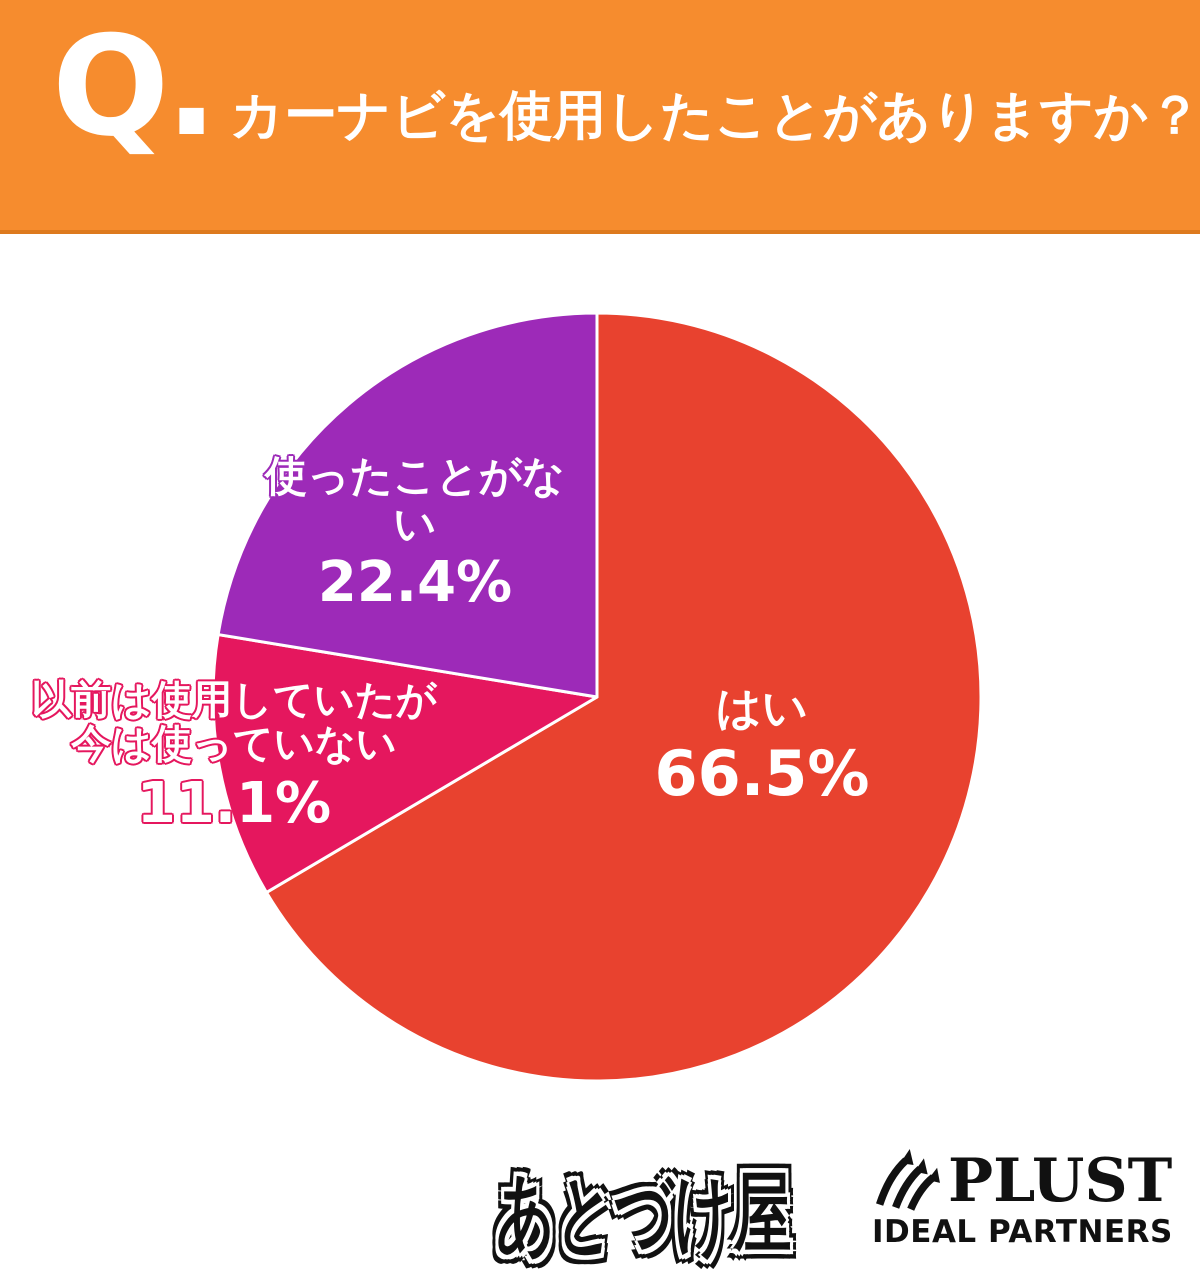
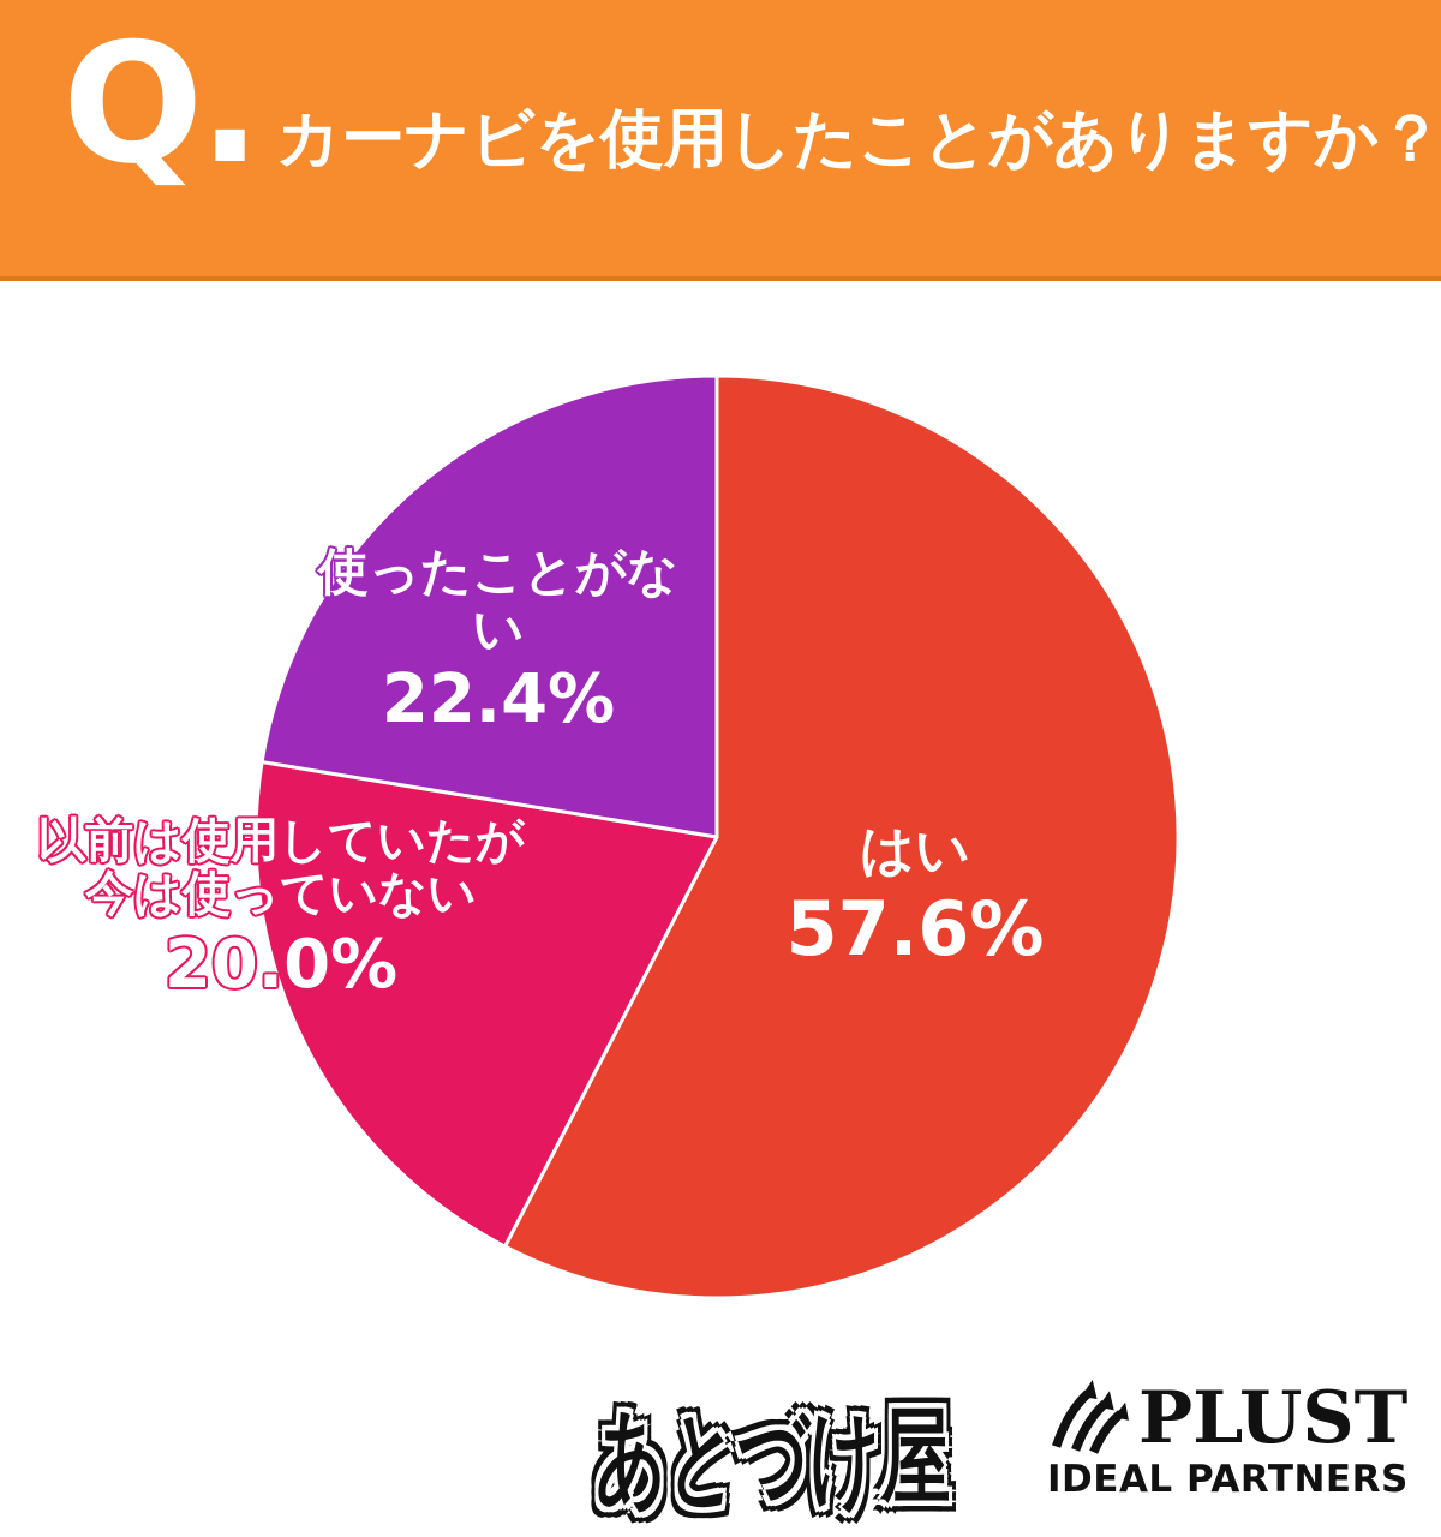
はい: 66.5% -> 57.6%
以前は使用していたが今は使っていない: 11.1% -> 20.0%
